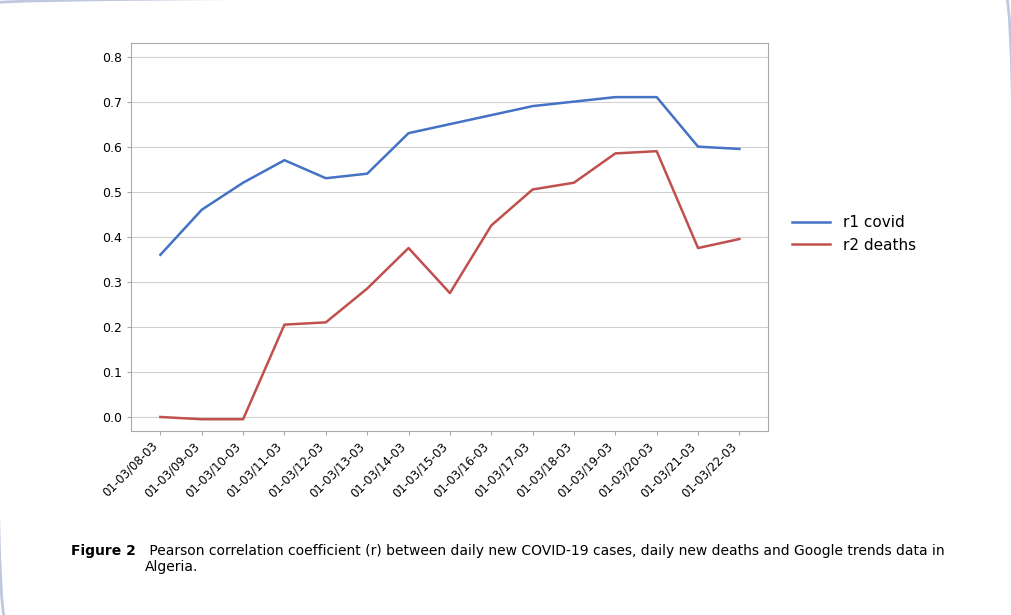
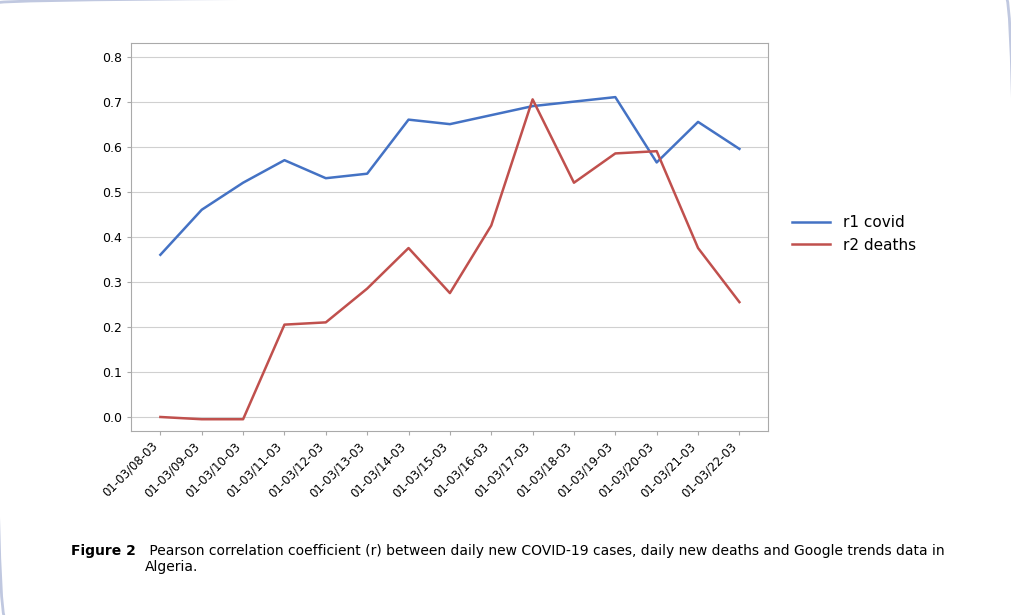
r1 covid/01-03/14-03: 0.630 -> 0.660
r2 deaths/01-03/17-03: 0.505 -> 0.705
r1 covid/01-03/20-03: 0.710 -> 0.565
r1 covid/01-03/21-03: 0.600 -> 0.655
r2 deaths/01-03/22-03: 0.395 -> 0.255
